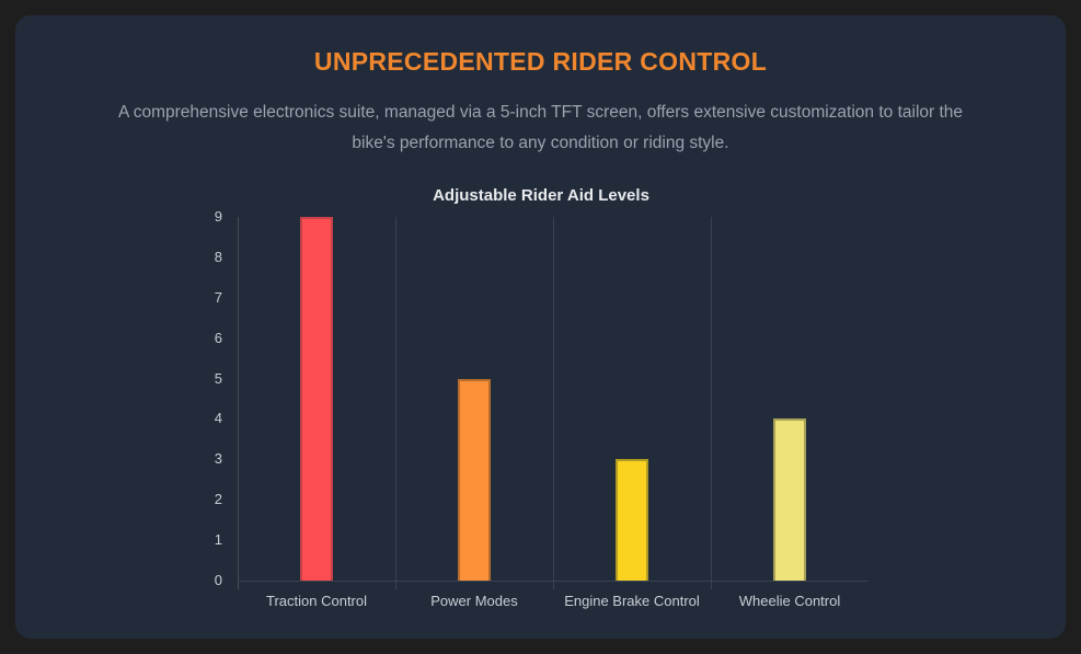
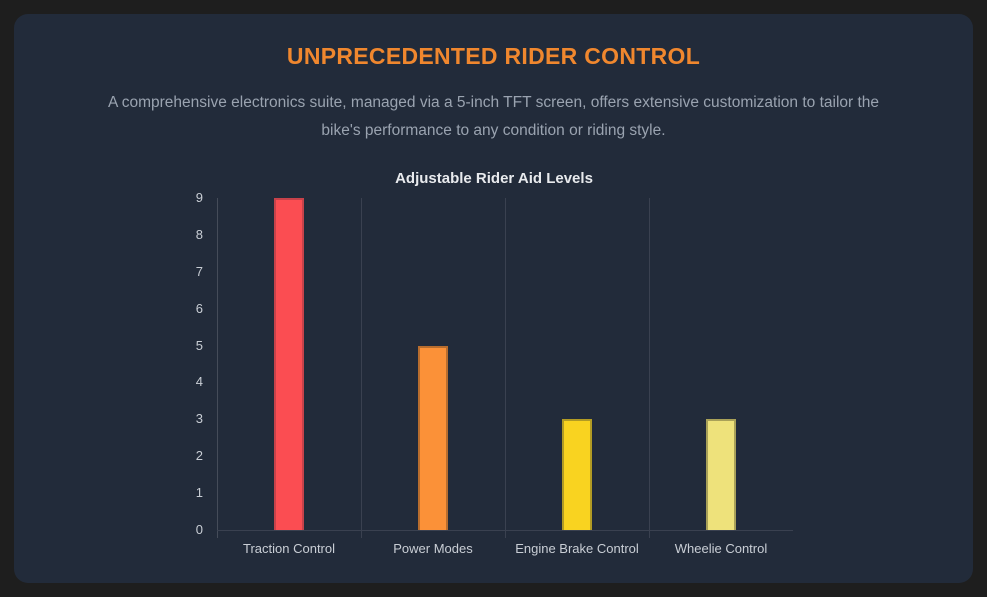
Wheelie Control: 4 -> 3
